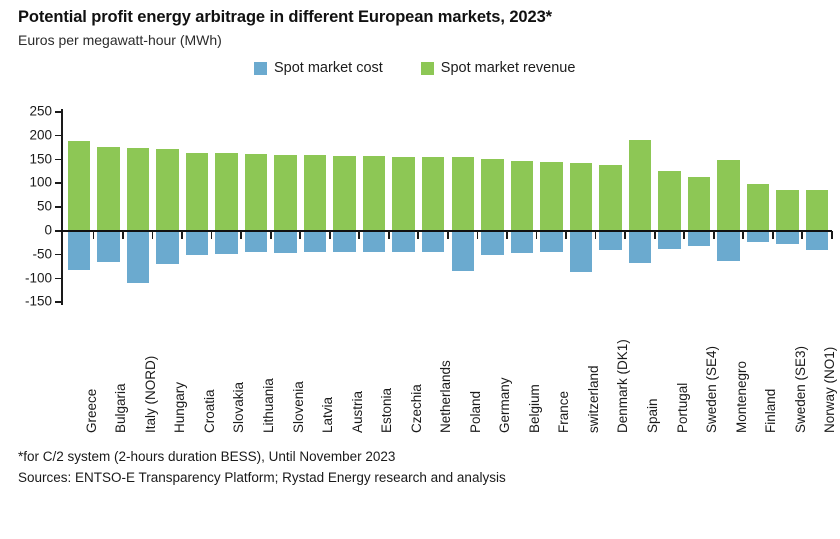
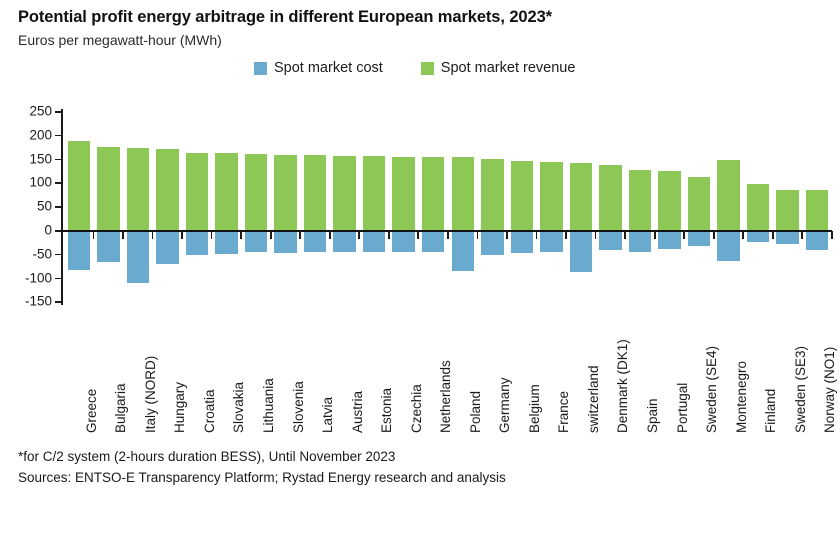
Spot market revenue/Spain: 190 -> 130
Spot market cost/Spain: -70 -> -50
